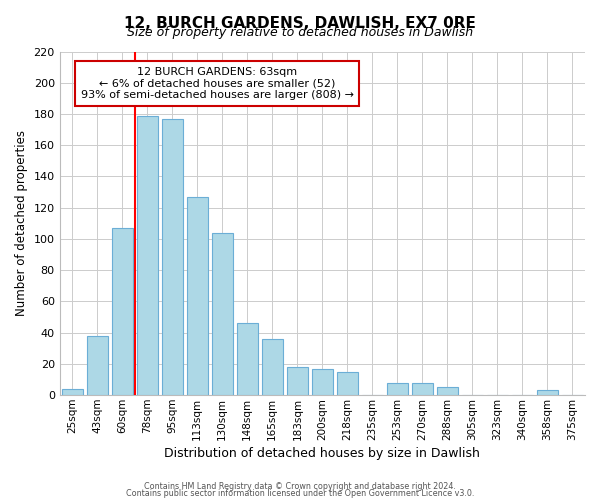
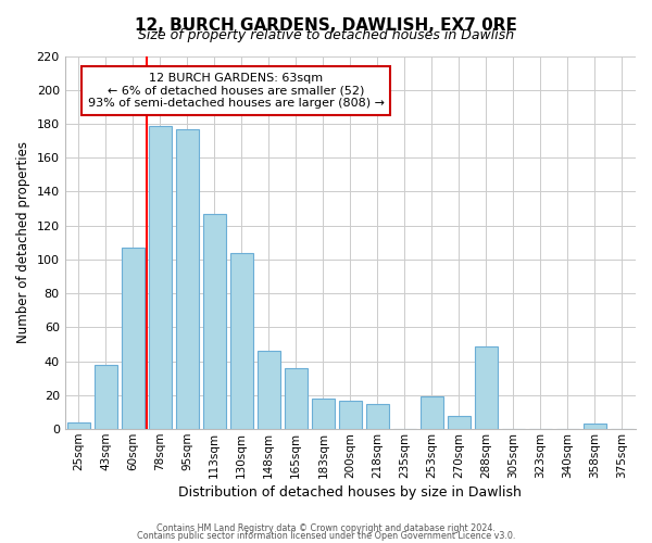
253sqm: 8 -> 19
288sqm: 5 -> 49
